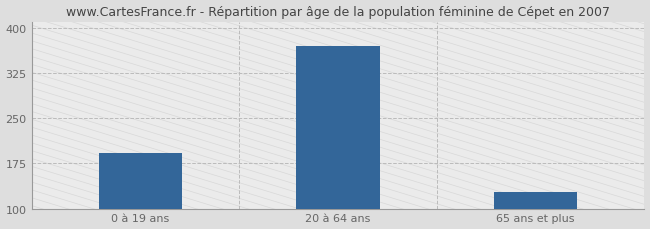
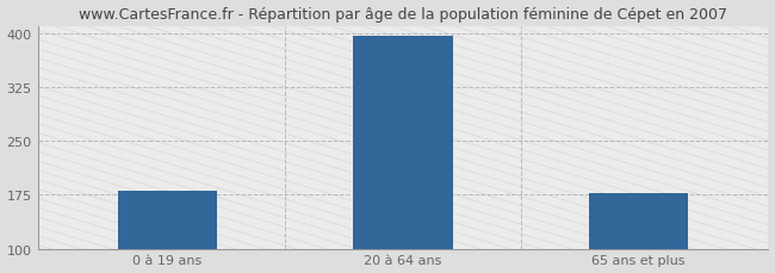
0 à 19 ans: 192 -> 180
20 à 64 ans: 370 -> 396
65 ans et plus: 128 -> 177
